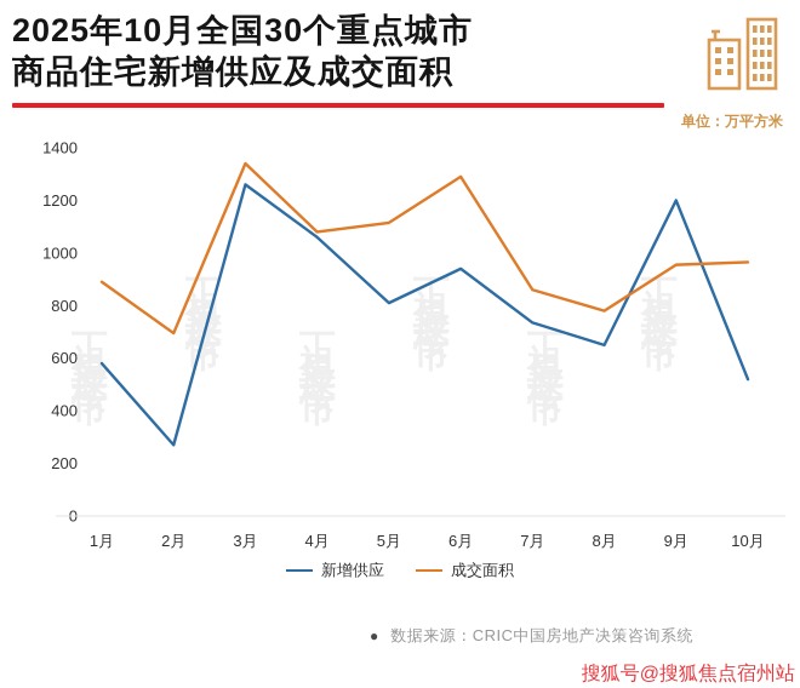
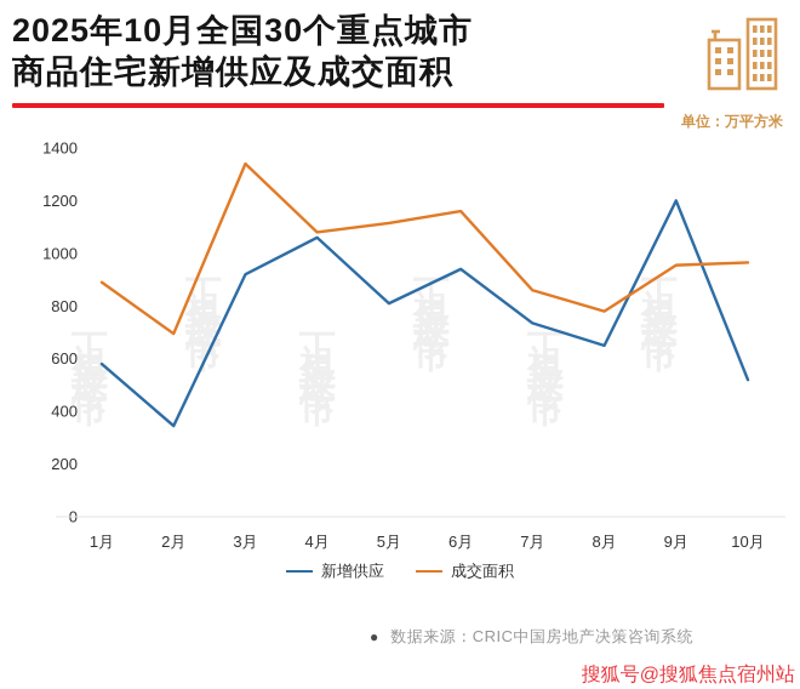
新增供应/2月: 270 -> 340
新增供应/3月: 1260 -> 920
成交面积/6月: 1290 -> 1160
